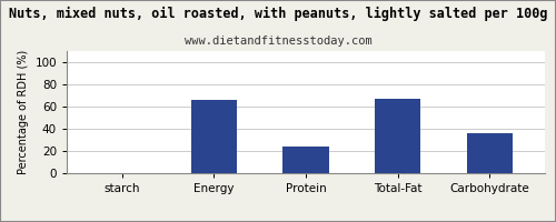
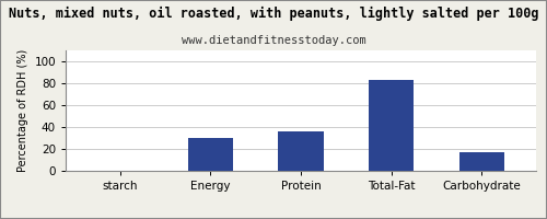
Energy: 66 -> 30
Protein: 24 -> 36
Total-Fat: 67 -> 83
Carbohydrate: 36 -> 17
